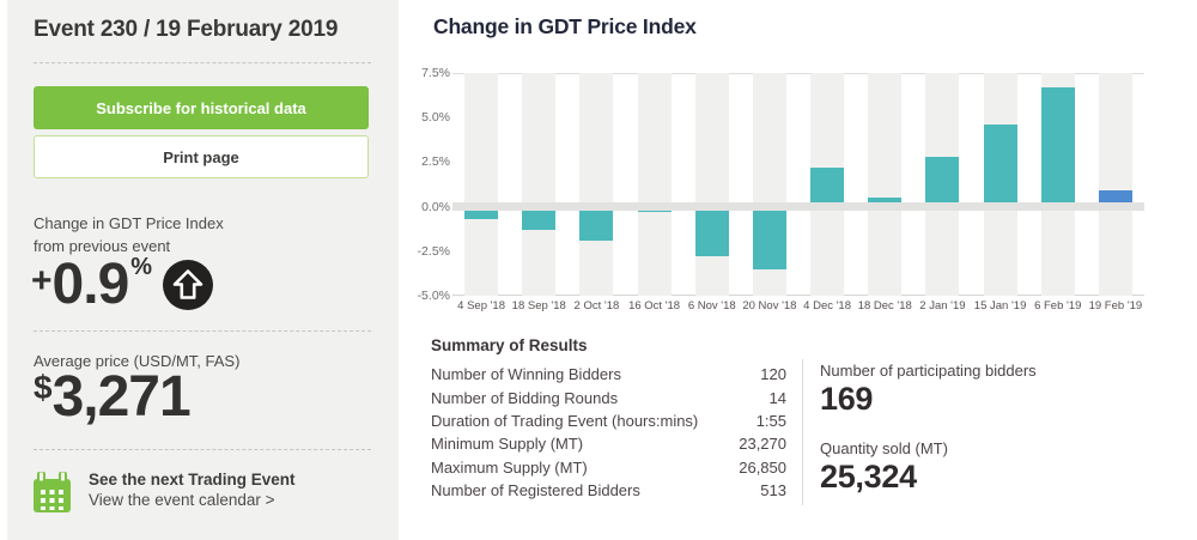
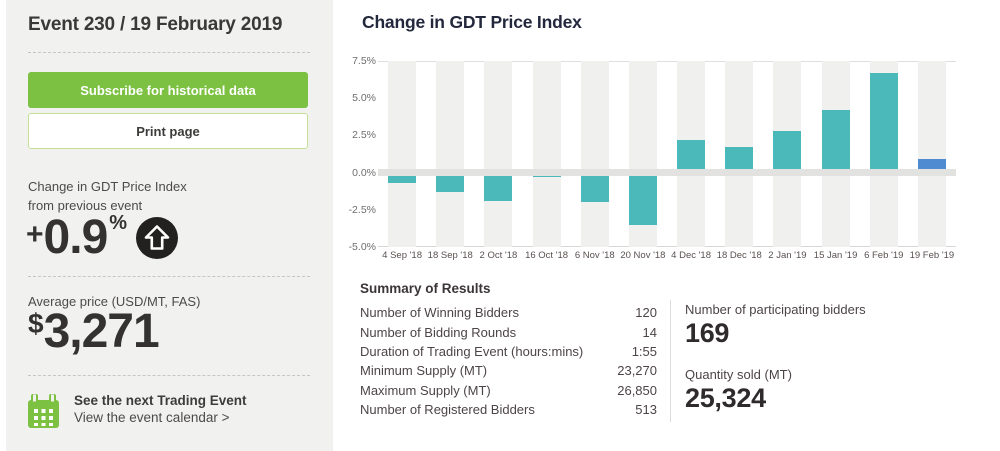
6 Nov '18: -2.8% -> -2.0%
18 Dec '18: 0.5% -> 1.7%
15 Jan '19: 4.6% -> 4.2%
